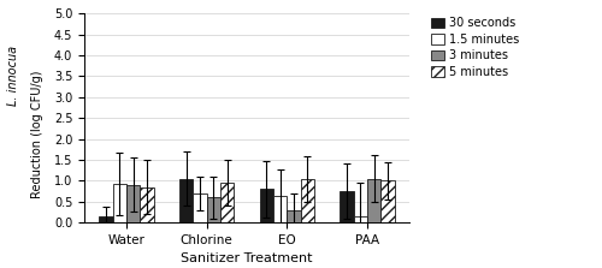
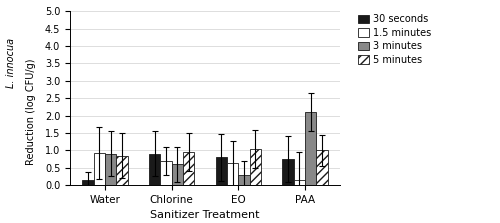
30 seconds/Chlorine: 1.05 -> 0.90
3 minutes/PAA: 1.05 -> 2.10
